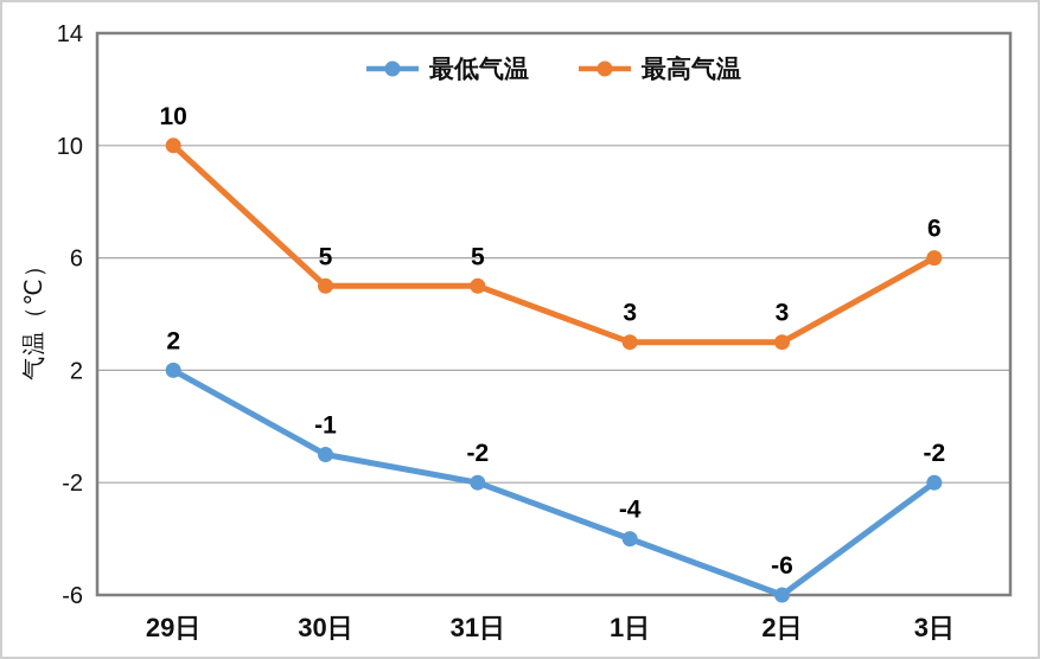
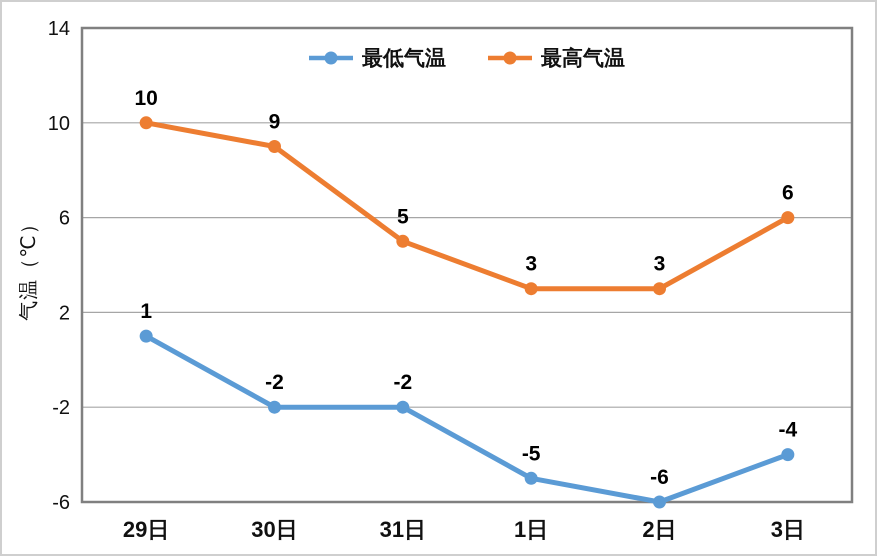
最低气温/29日: 2 -> 1
最低气温/30日: -1 -> -2
最高气温/30日: 5 -> 9
最低气温/1日: -4 -> -5
最低气温/3日: -2 -> -4
